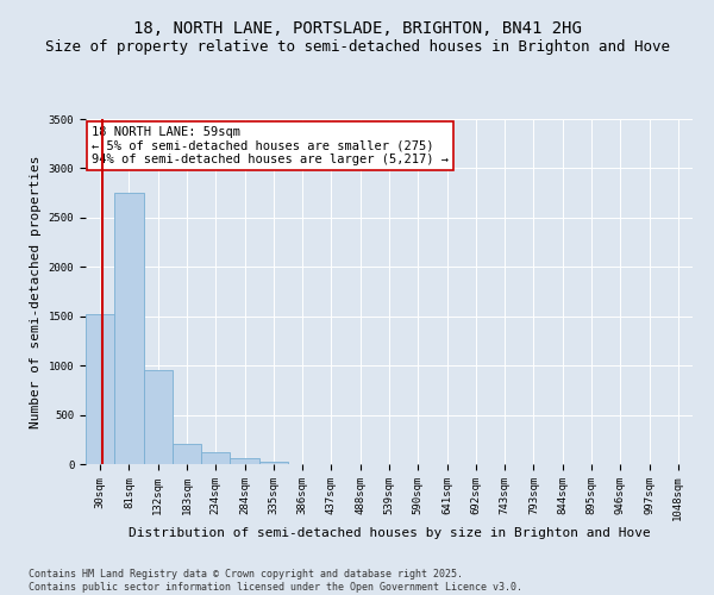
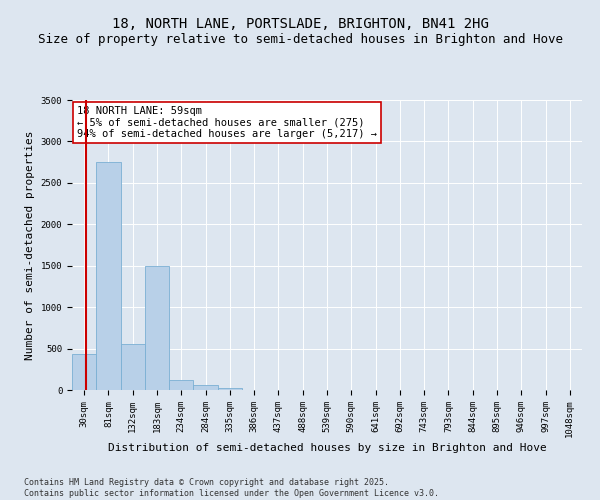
30sqm: 1520 -> 440
132sqm: 950 -> 560
183sqm: 210 -> 1500
